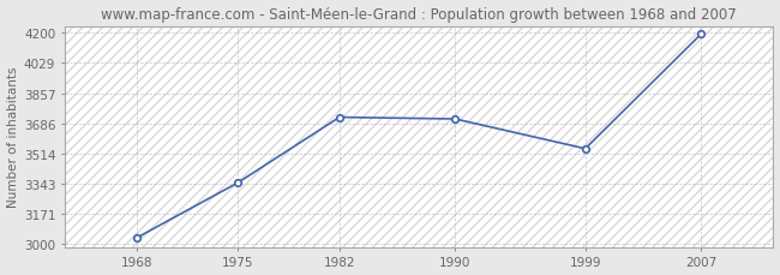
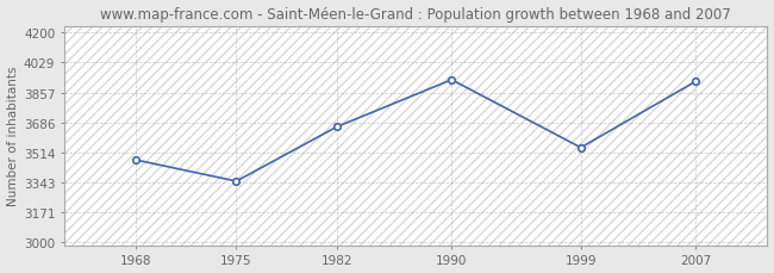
1968: 3030 -> 3470
1982: 3720 -> 3660
1990: 3710 -> 3930
2007: 4190 -> 3920
